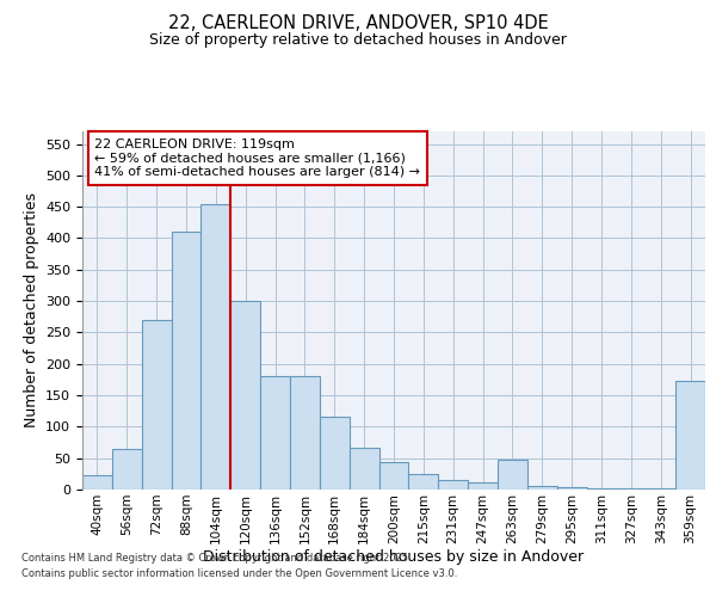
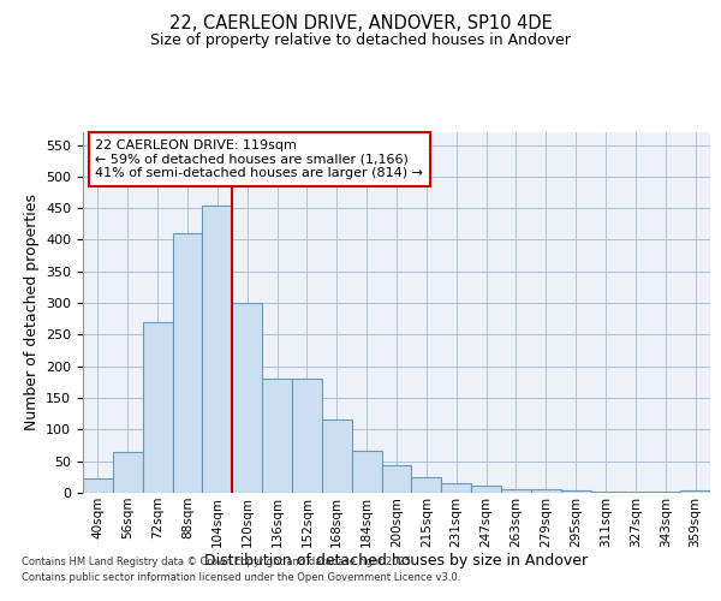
263sqm: 48 -> 5
359sqm: 172 -> 4
